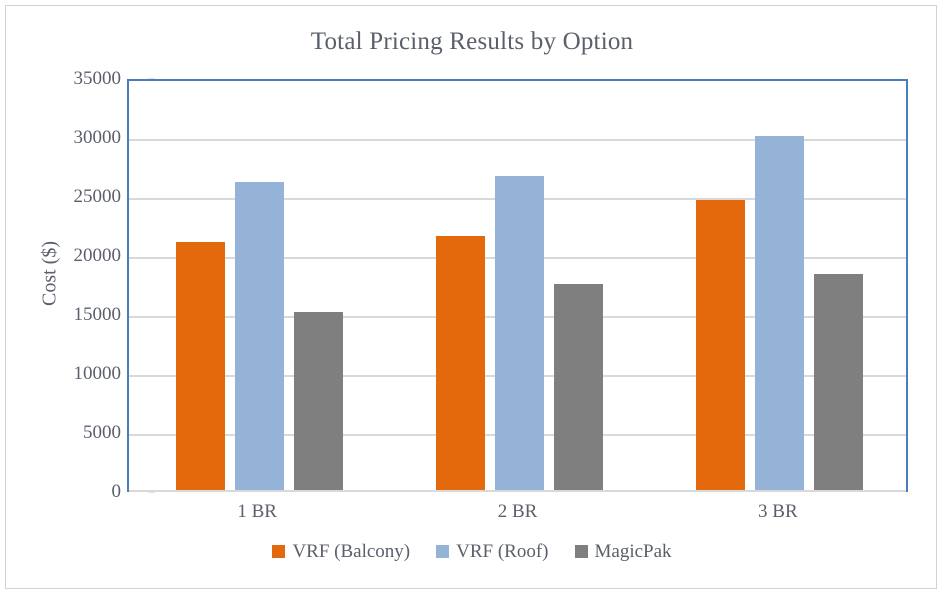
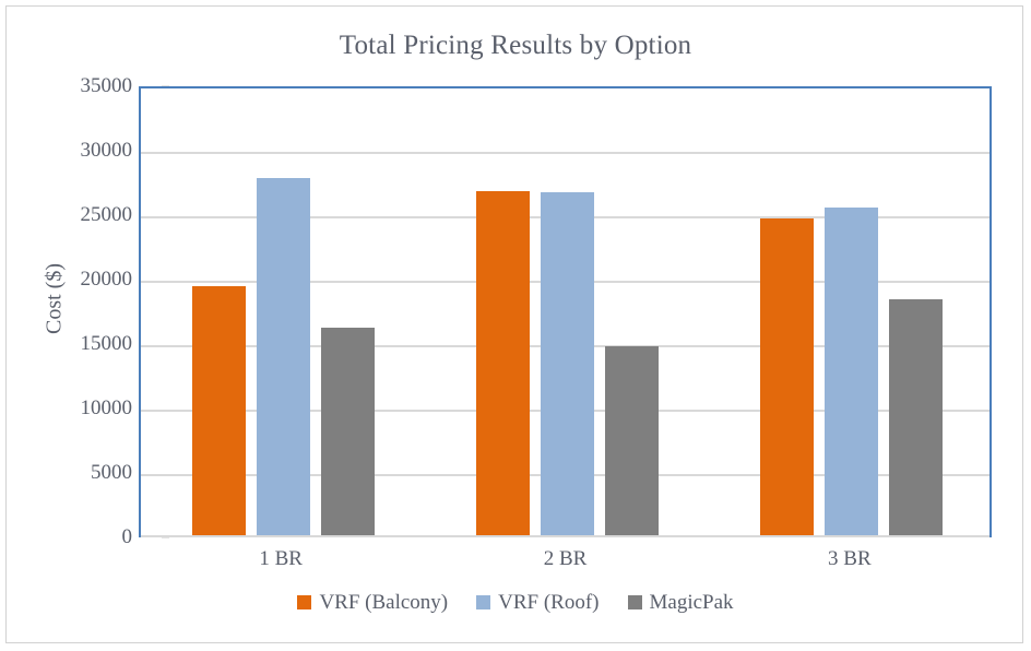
VRF (Balcony)/1 BR: 21000 -> 19300
VRF (Roof)/1 BR: 26100 -> 27700
MagicPak/1 BR: 15000 -> 16100
VRF (Balcony)/2 BR: 21500 -> 26700
MagicPak/2 BR: 17400 -> 14700
VRF (Roof)/3 BR: 30000 -> 25400
